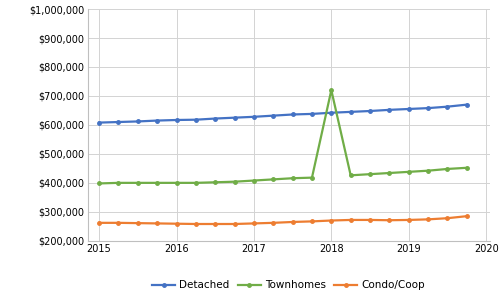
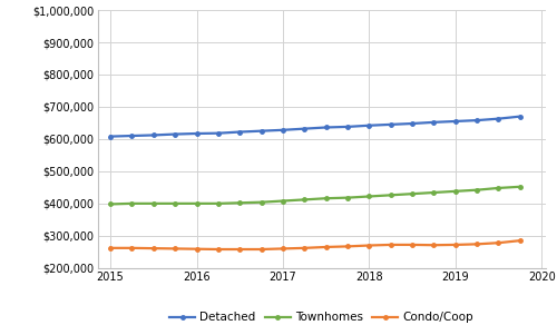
Townhomes/2018: $720,000 -> $422,000
